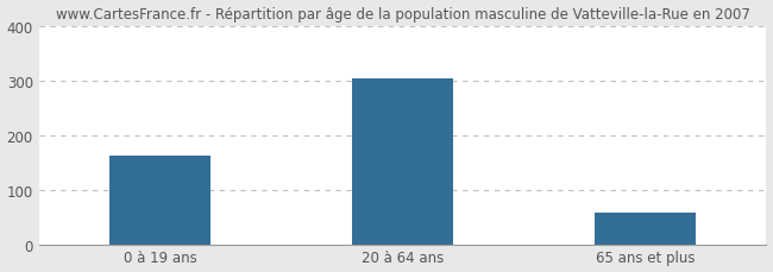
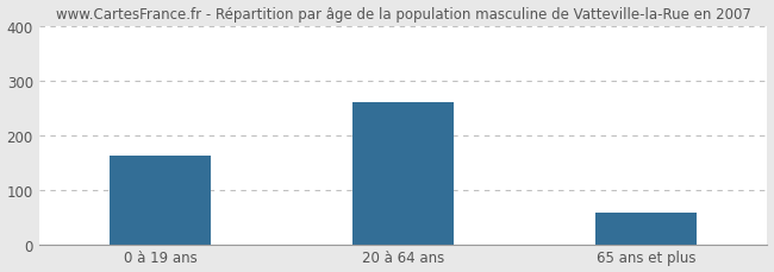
20 à 64 ans: 304 -> 260
